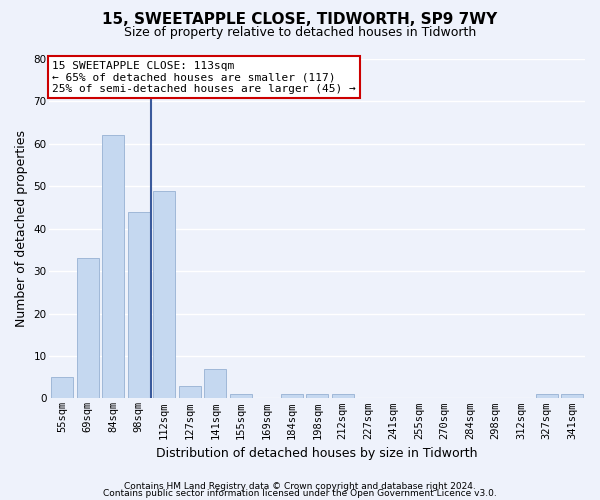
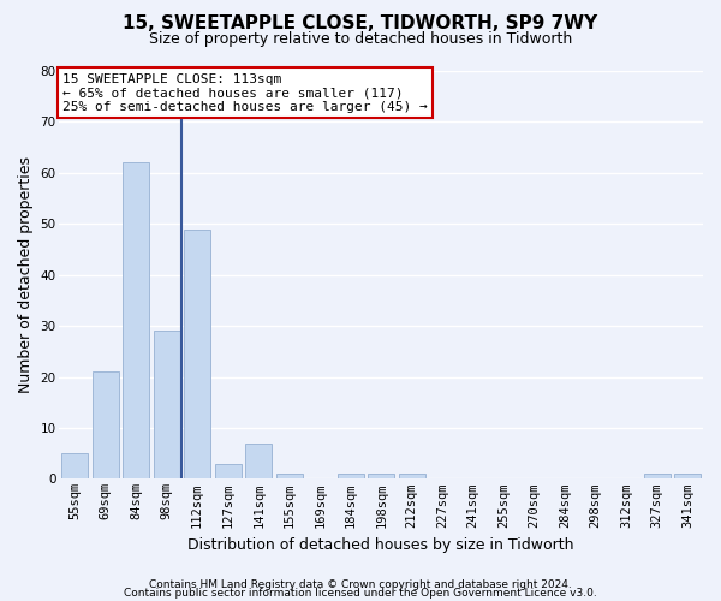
69sqm: 33 -> 21
98sqm: 44 -> 29
